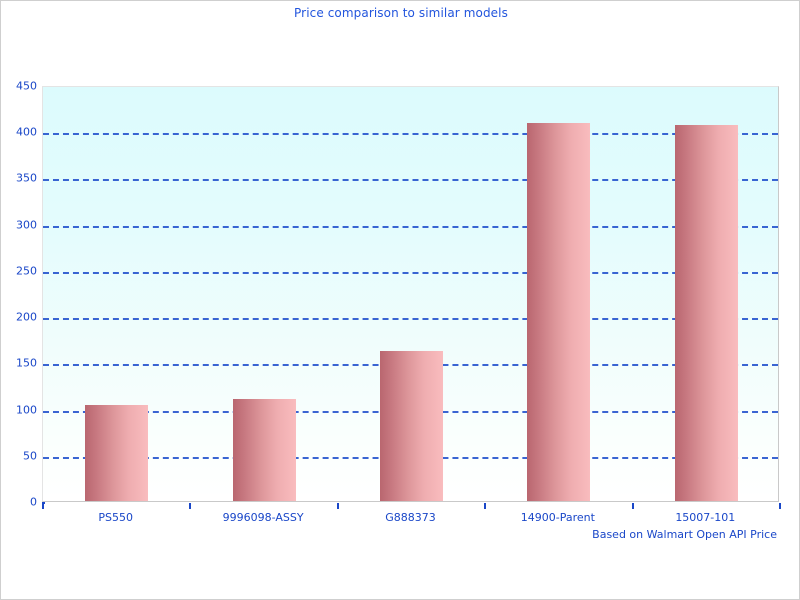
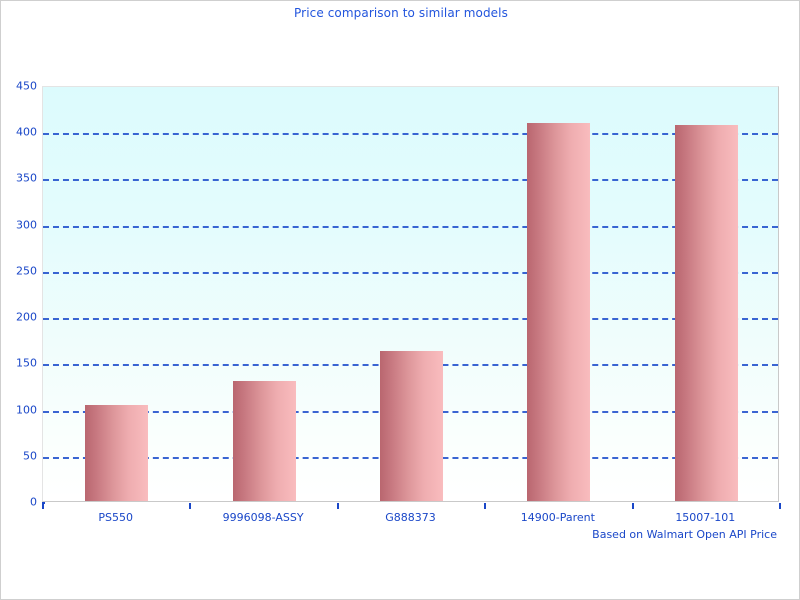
9996098-ASSY: 110 -> 130
